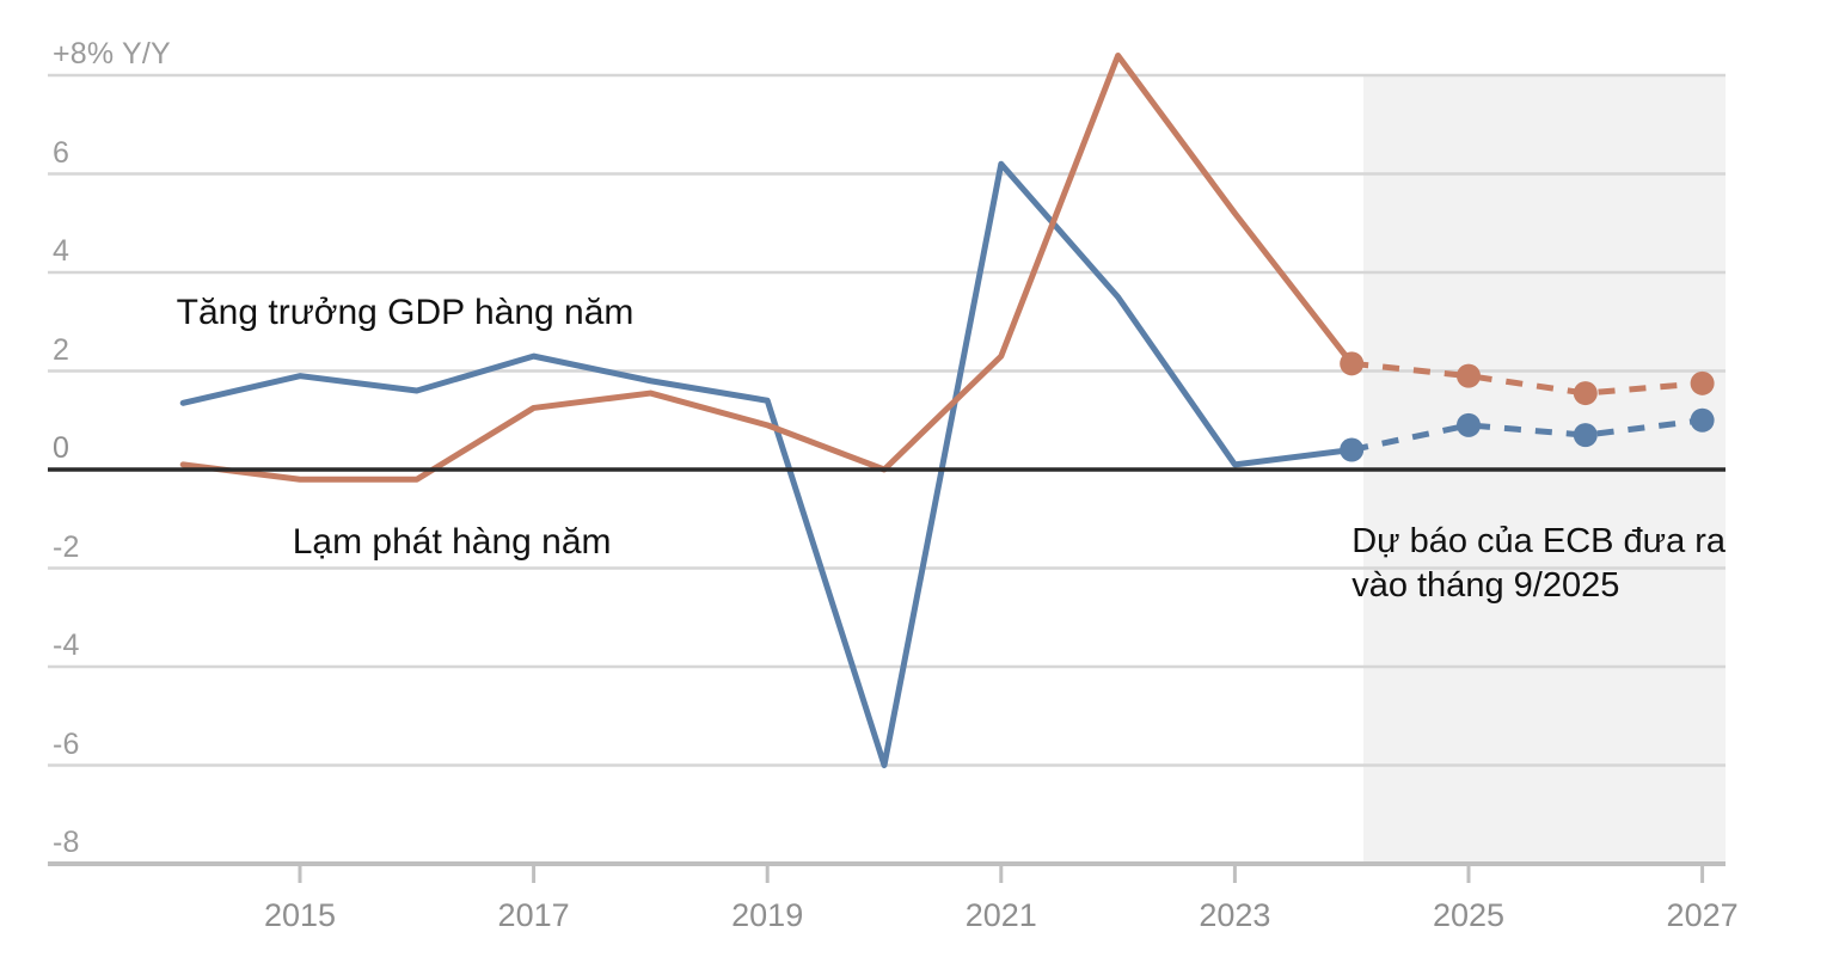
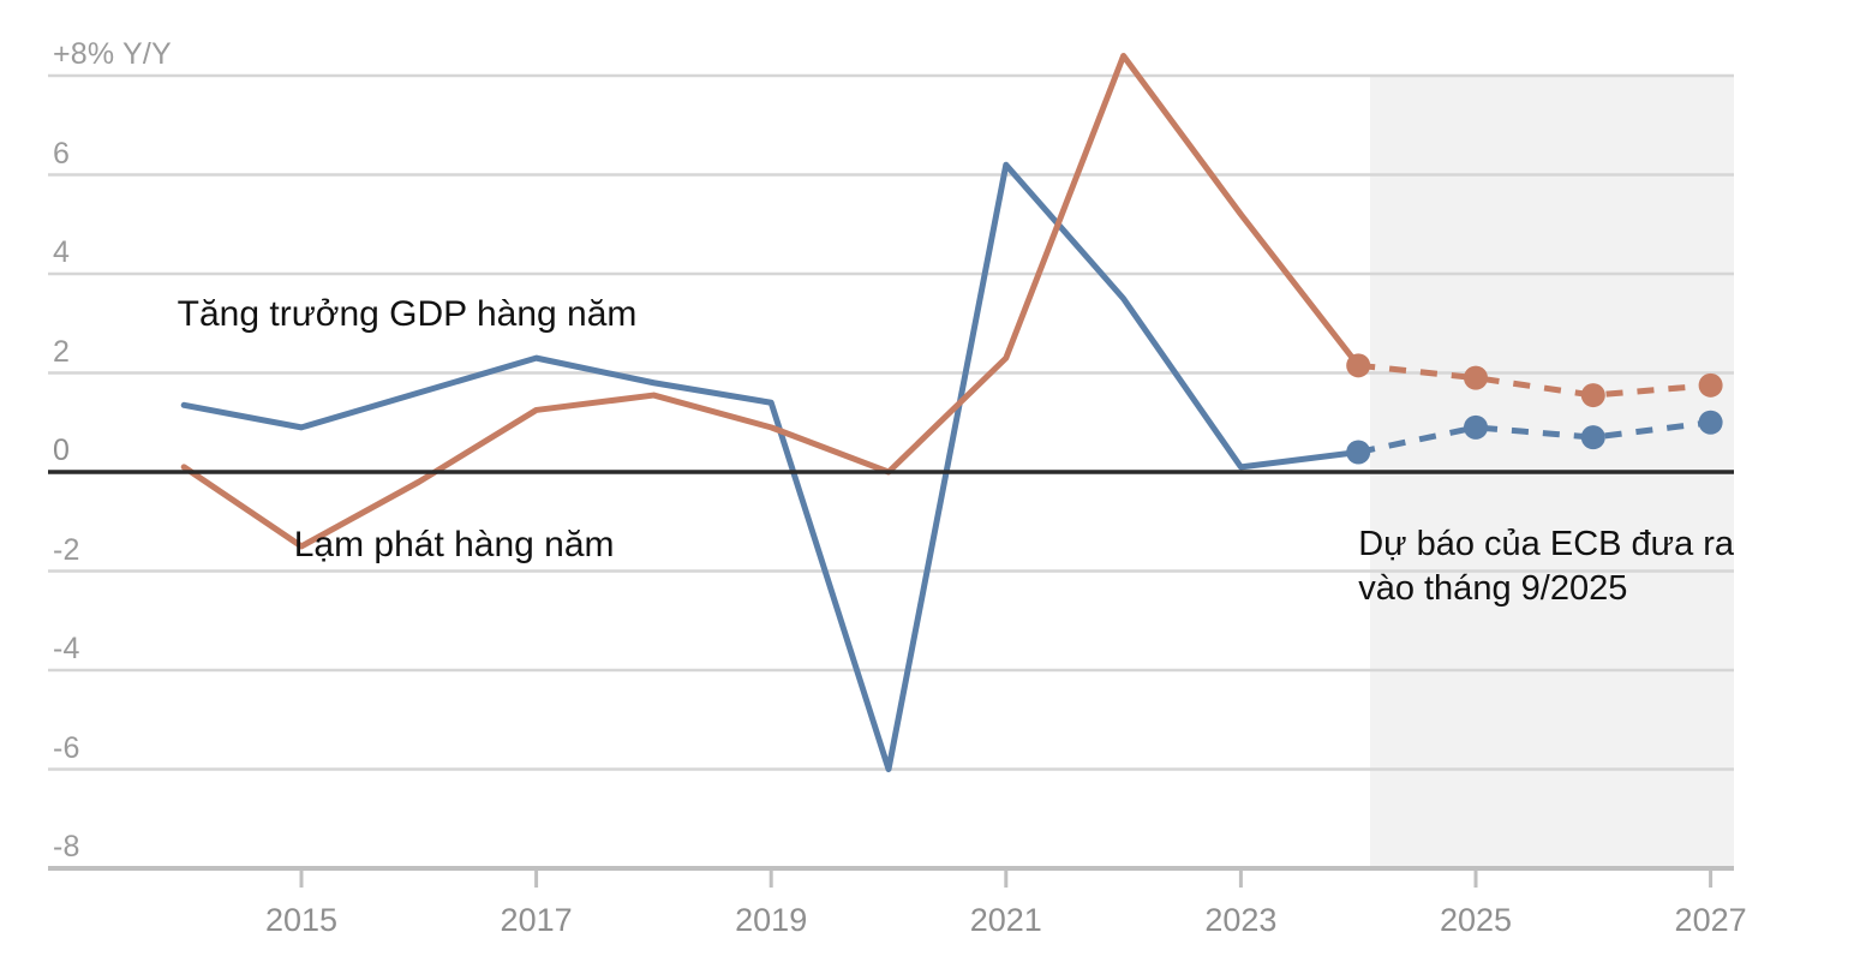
Tăng trưởng GDP hàng năm/2015: 1.9 -> 0.9
Lạm phát hàng năm/2015: -0.2 -> -1.5
